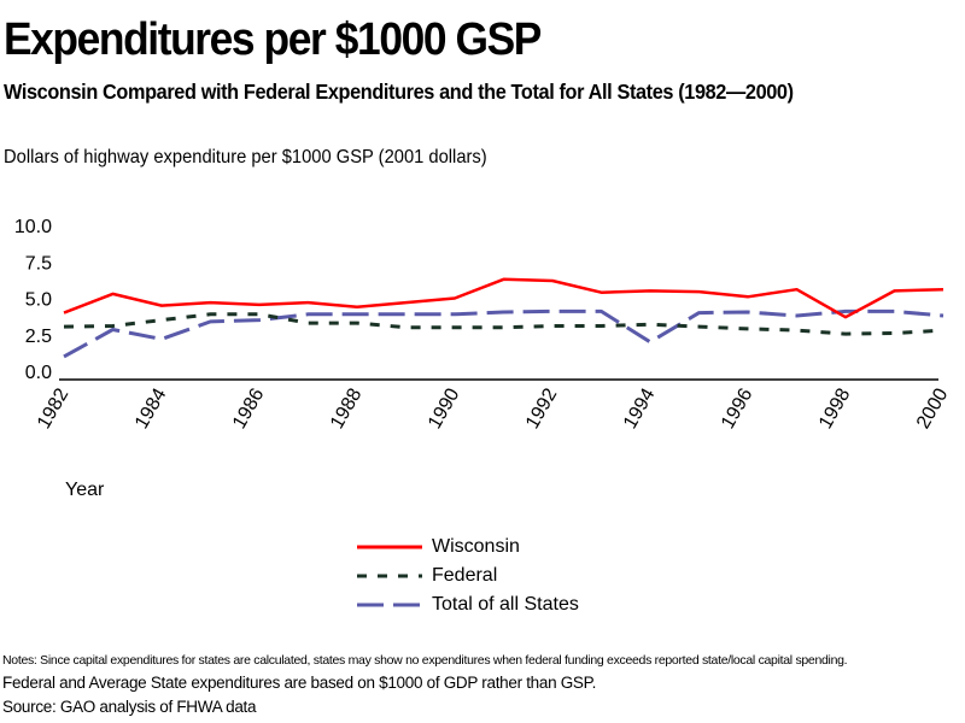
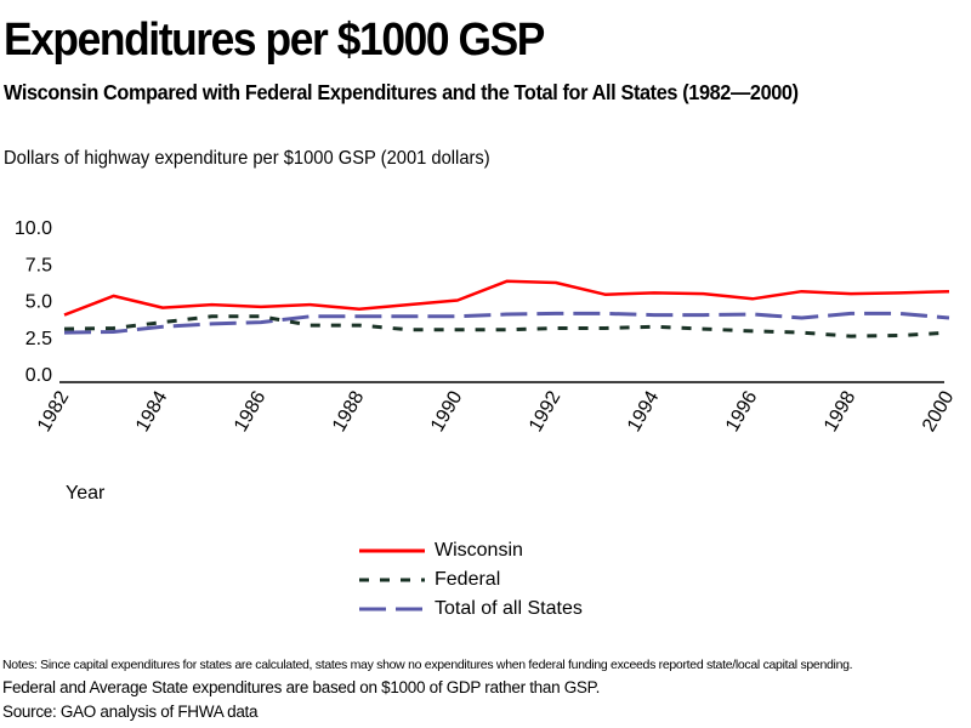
Total of all States/1982: 1.0 -> 2.8
Total of all States/1984: 2.2 -> 3.2
Total of all States/1994: 2.0 -> 4.0
Wisconsin/1998: 3.7 -> 5.5
